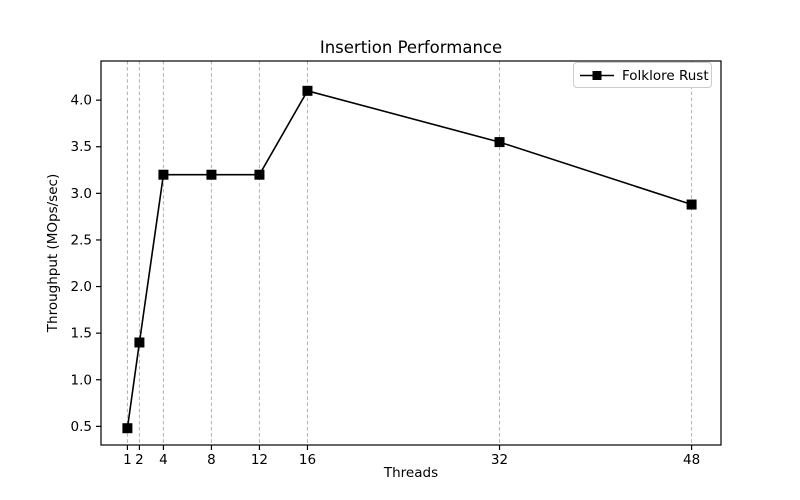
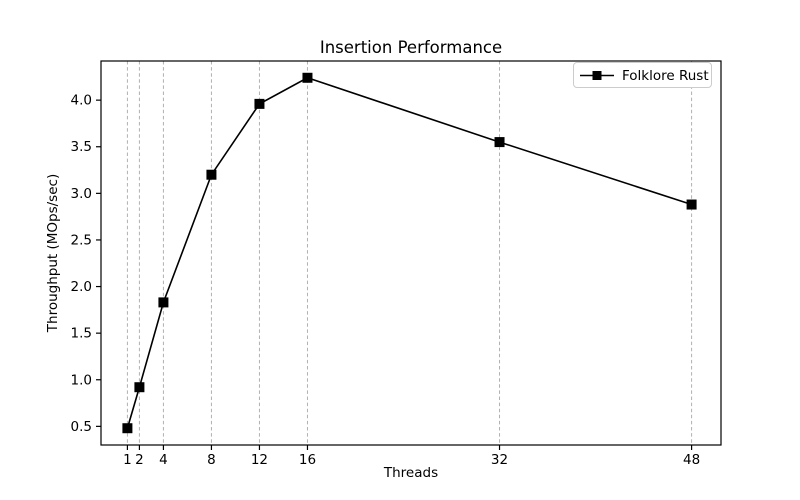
2: 1.4 -> 0.9
4: 3.2 -> 1.8
12: 3.2 -> 4.0
16: 4.1 -> 4.2
